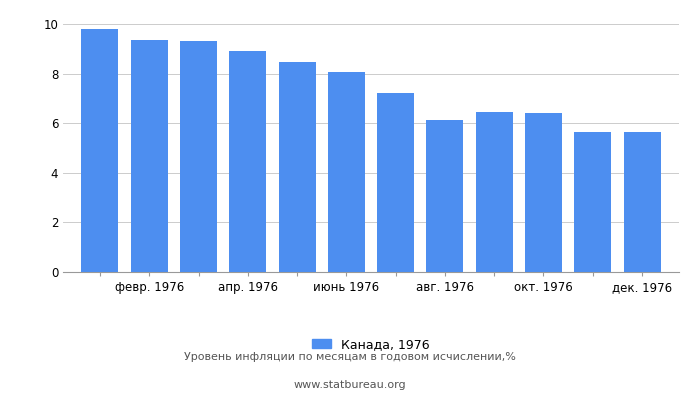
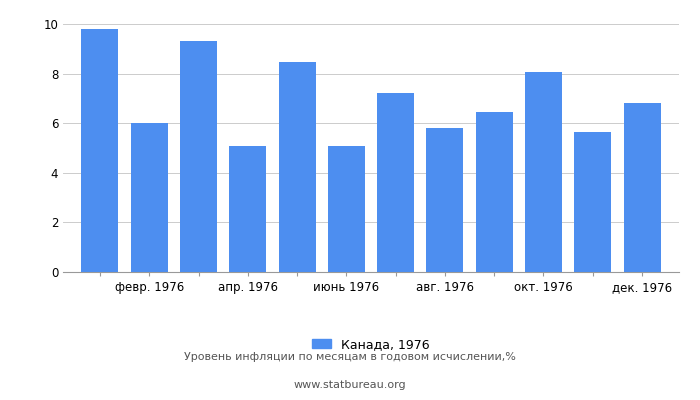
февр. 1976: 9.35 -> 6.00
апр. 1976: 8.90 -> 5.10
июнь 1976: 8.05 -> 5.10
авг. 1976: 6.12 -> 5.80
окт. 1976: 6.40 -> 8.05
дек. 1976: 5.65 -> 6.80
